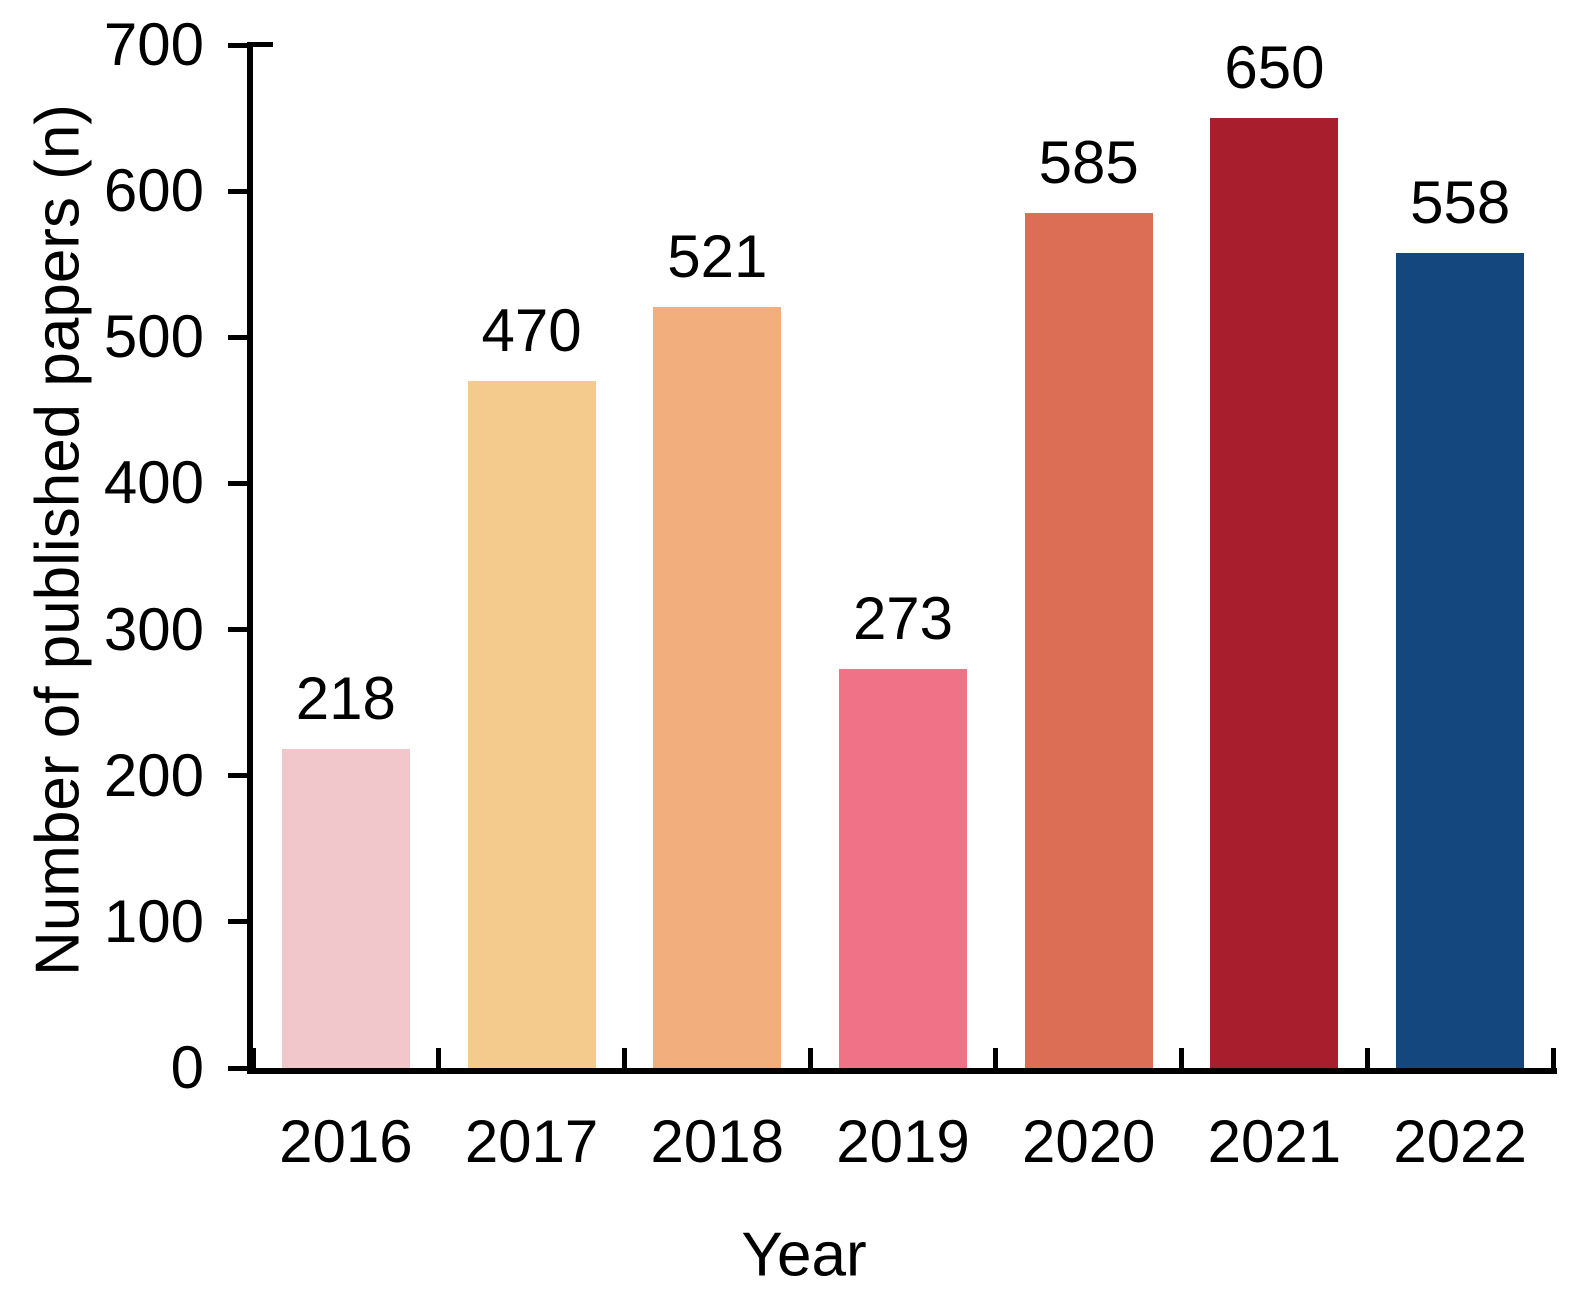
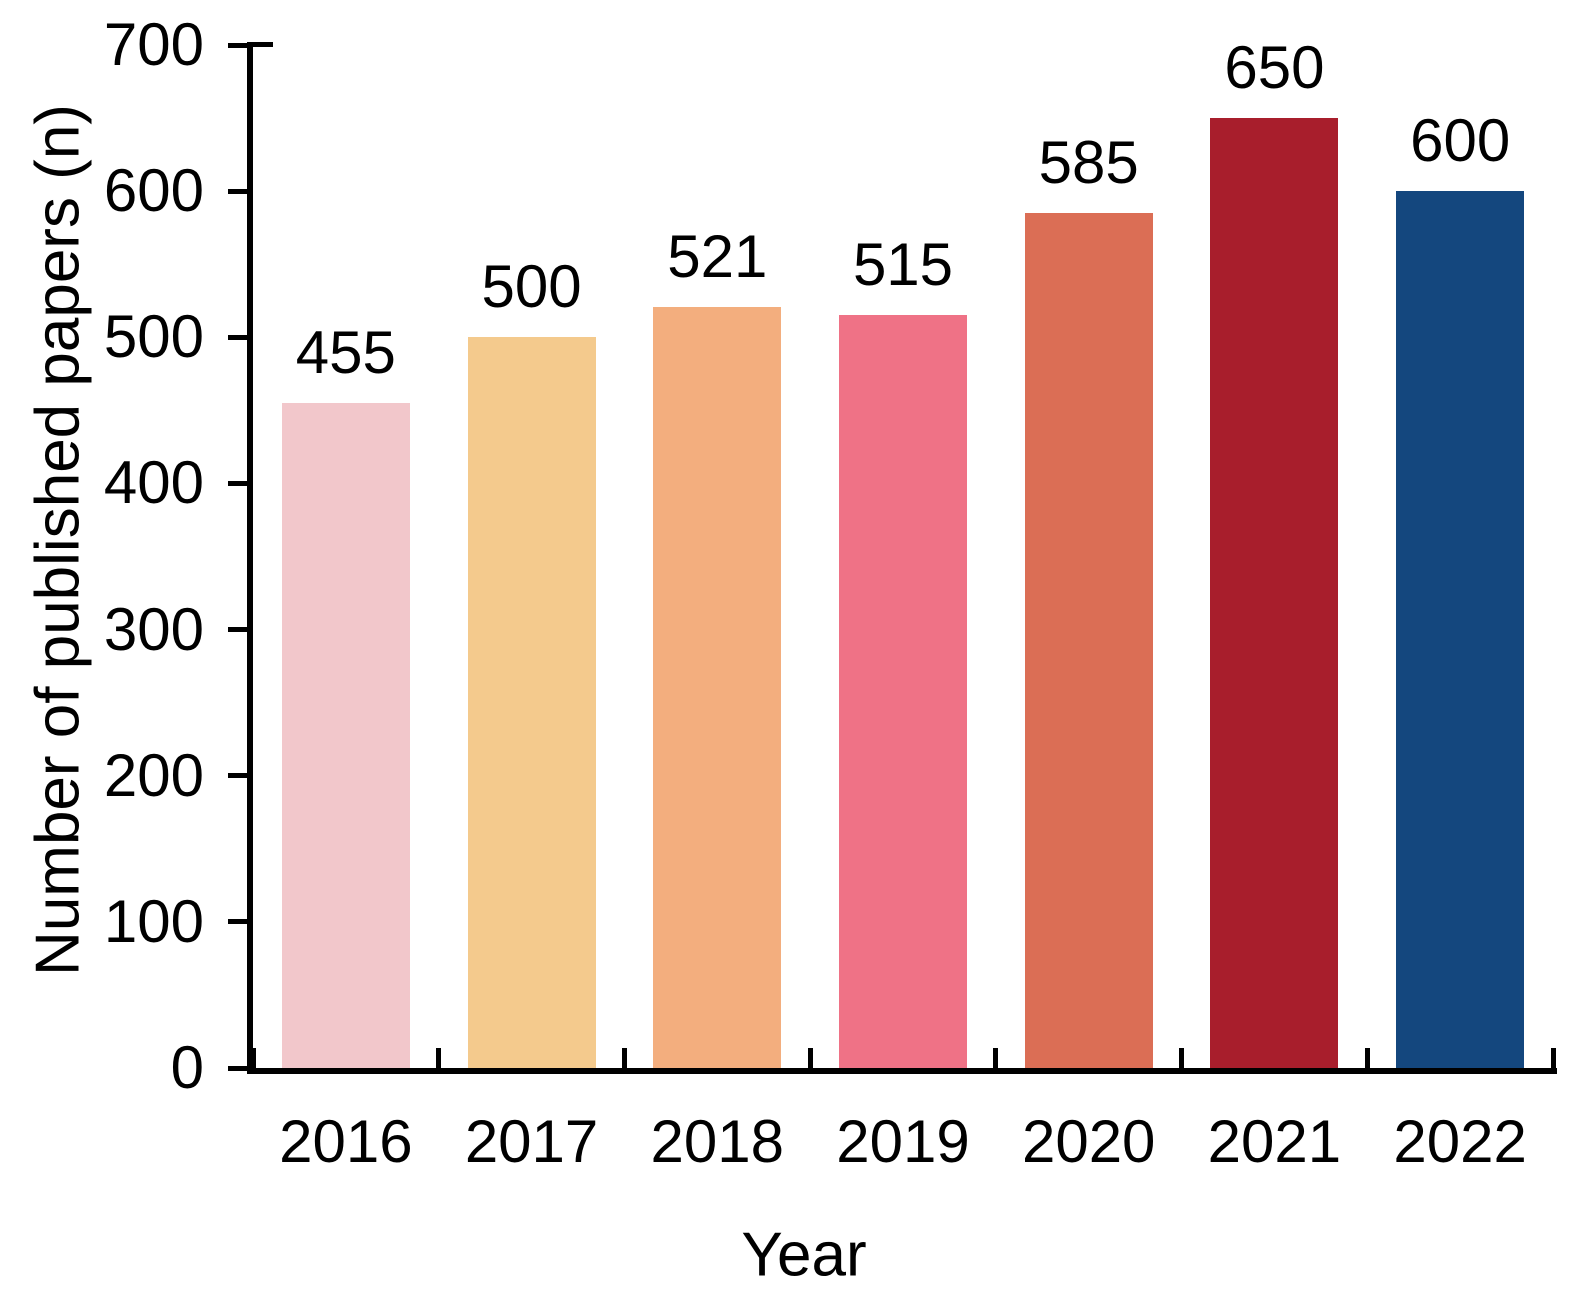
2016: 218 -> 455
2017: 470 -> 500
2019: 273 -> 515
2022: 558 -> 600
